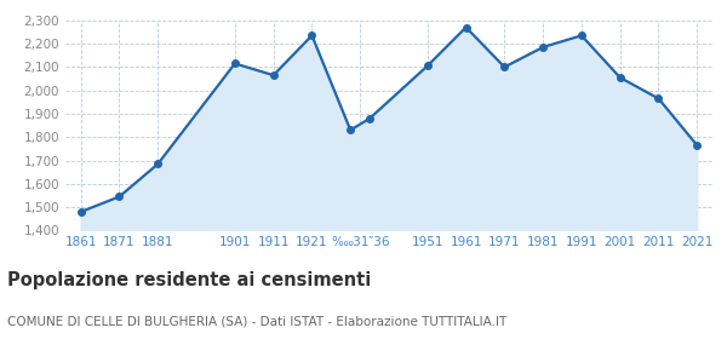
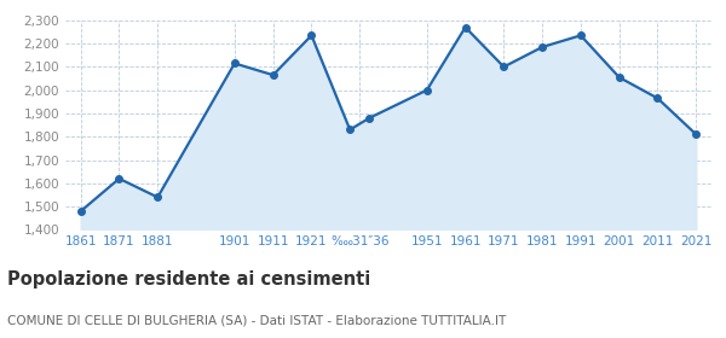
1871: 1,540 -> 1,620
1881: 1,680 -> 1,540
1951: 2,100 -> 2,000
2021: 1,760 -> 1,810
